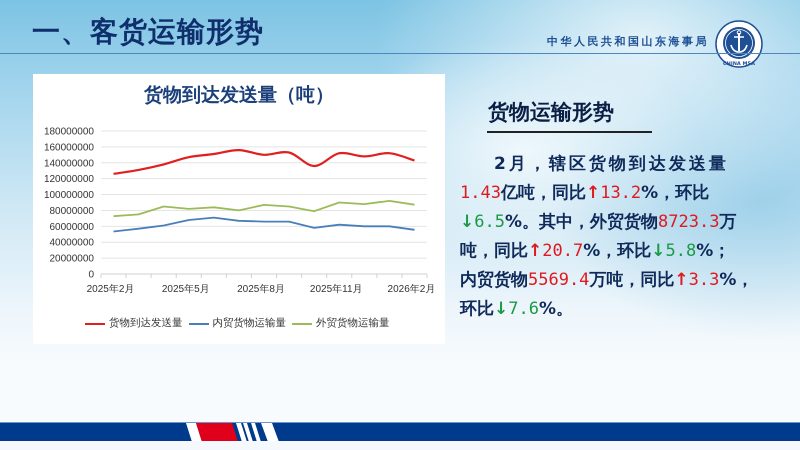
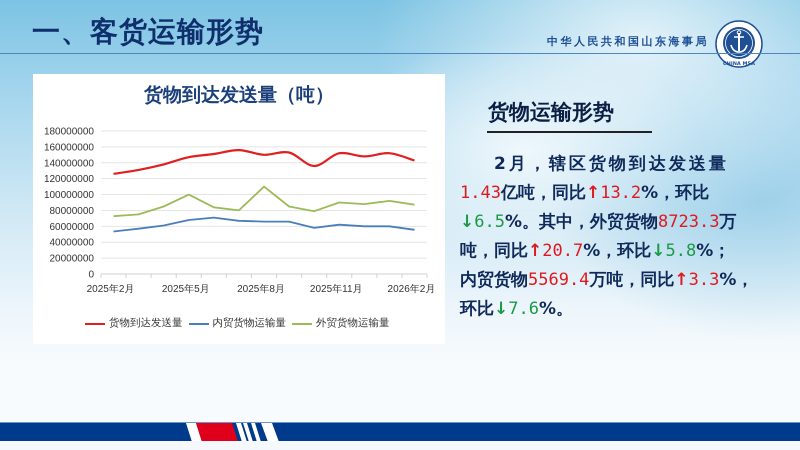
外贸货物运输量/2025年5月: 80000000 -> 100000000
外贸货物运输量/2025年8月: 90000000 -> 110000000
